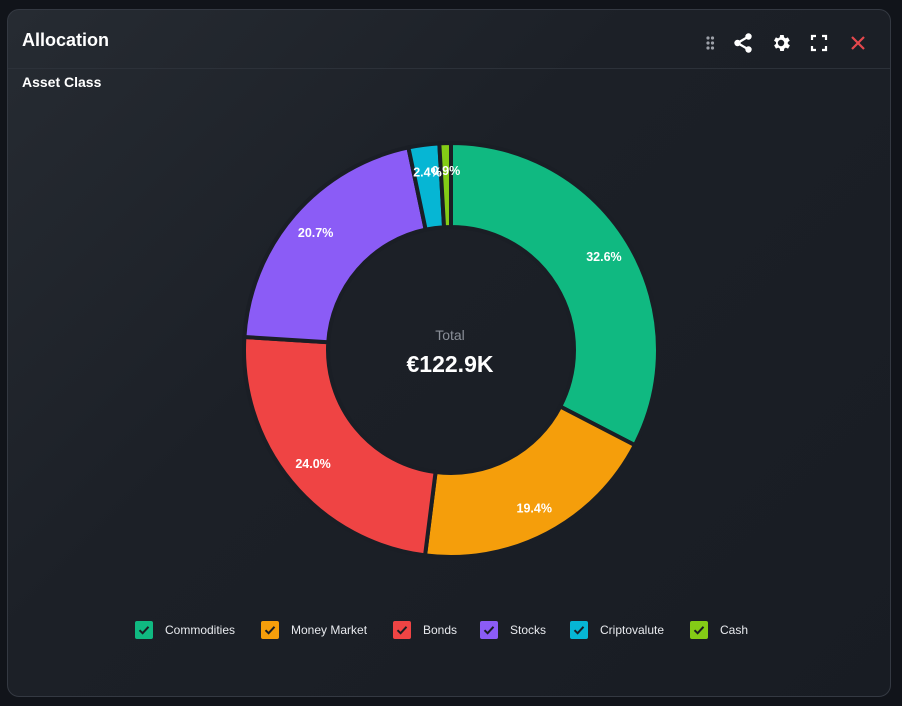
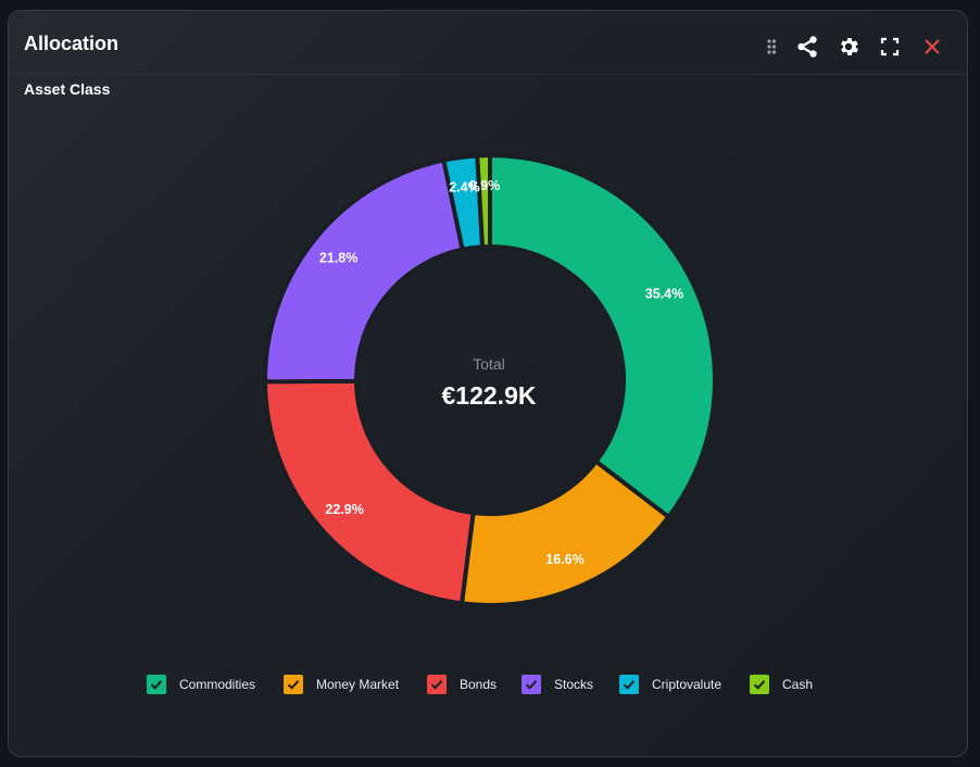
Commodities: 32.6% -> 35.4%
Money Market: 19.4% -> 16.6%
Bonds: 24.0% -> 22.9%
Stocks: 20.7% -> 21.8%
